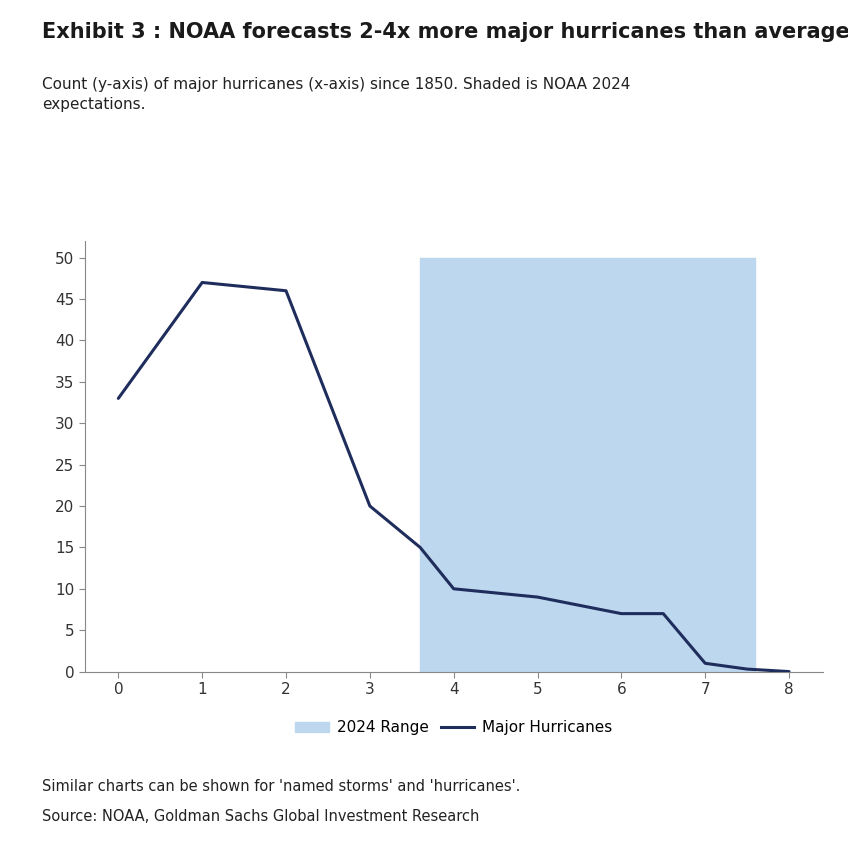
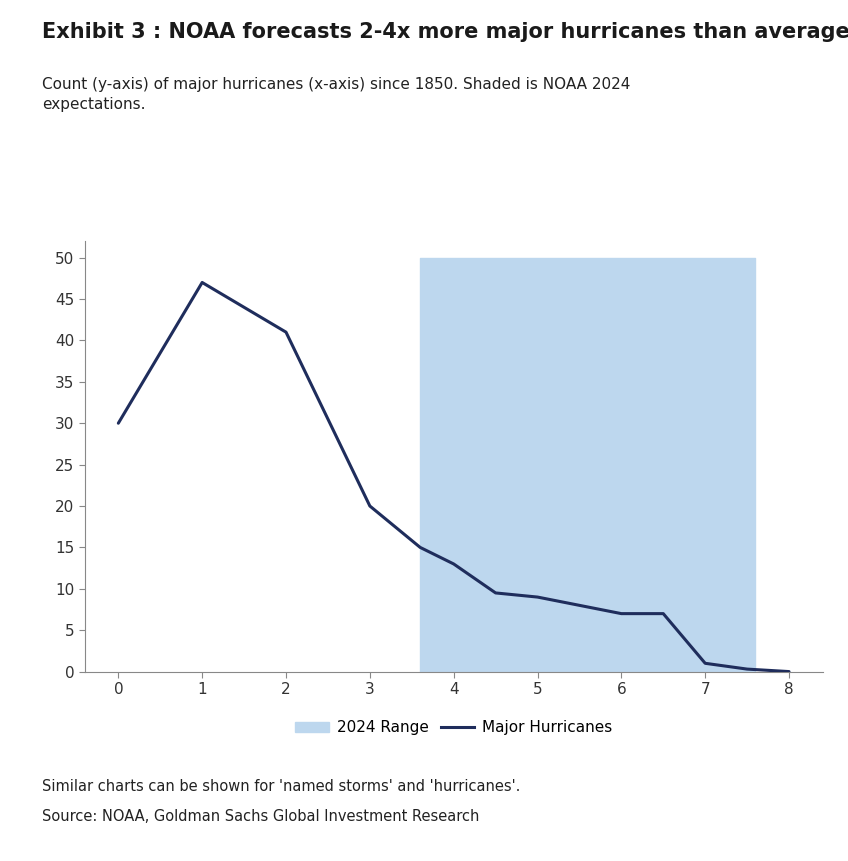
0: 33.0 -> 30.0
2: 46.0 -> 41.0
4: 10.0 -> 13.0
